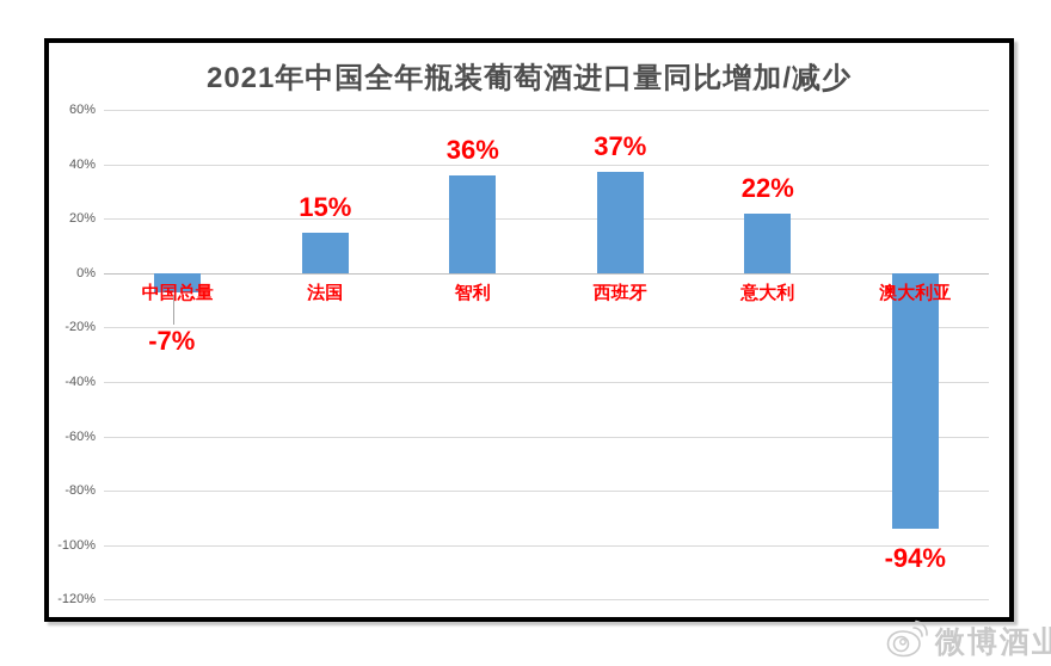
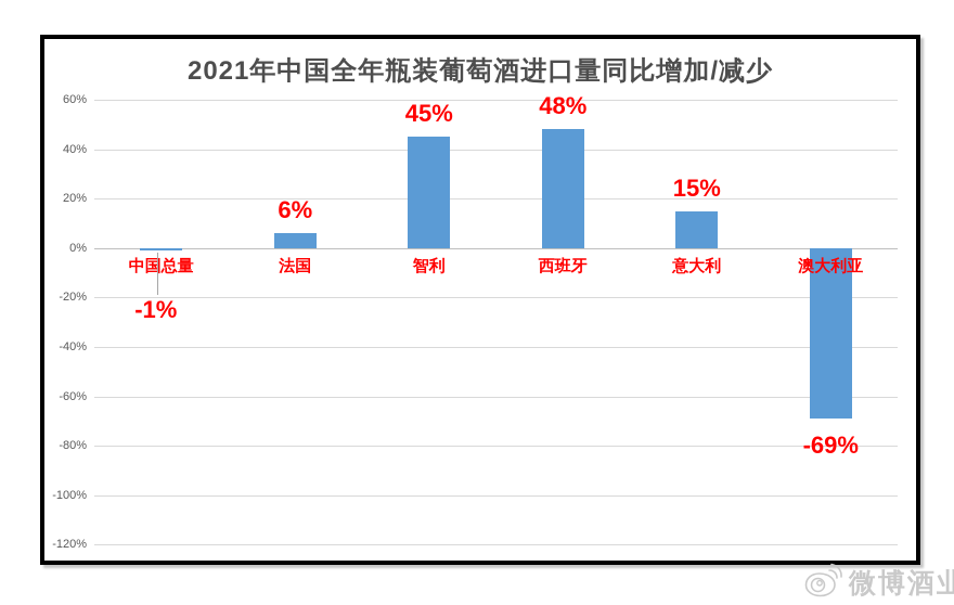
中国总量: -7% -> -1%
法国: 15% -> 6%
智利: 36% -> 45%
西班牙: 37% -> 48%
意大利: 22% -> 15%
澳大利亚: -94% -> -69%
